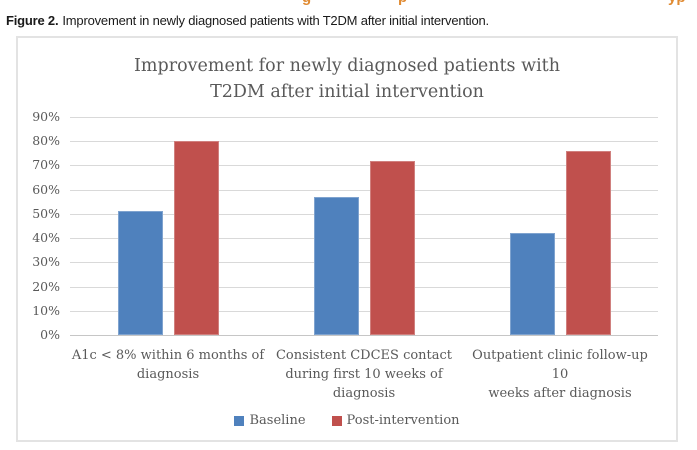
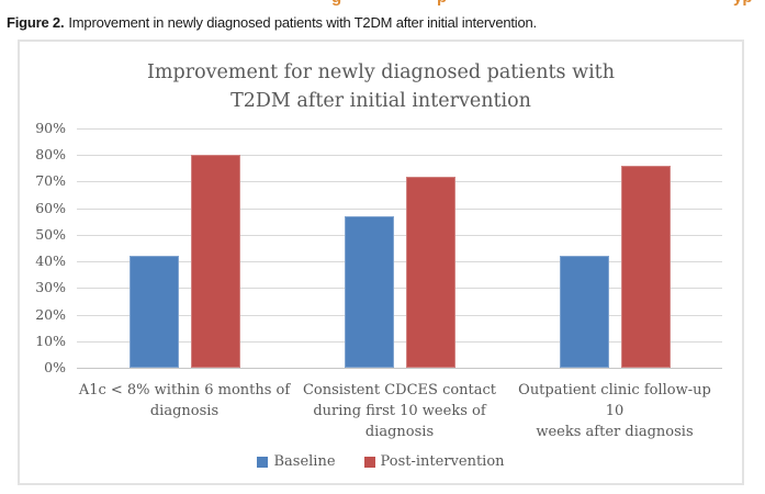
Baseline/A1c < 8% within 6 months of diagnosis: 51% -> 42%
